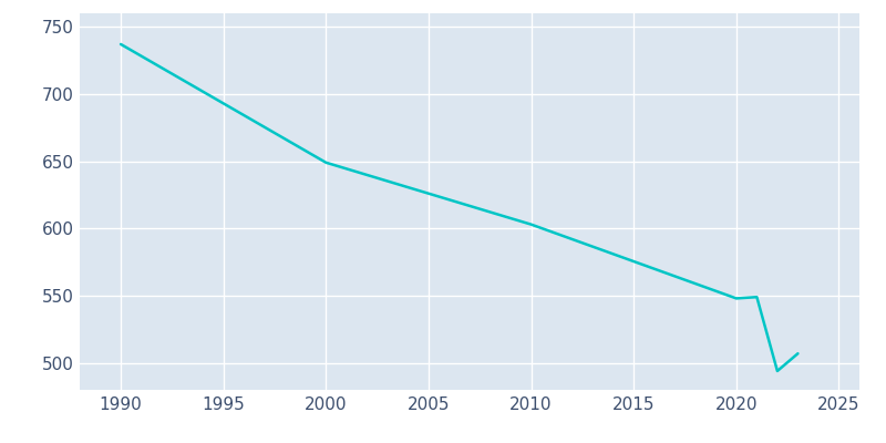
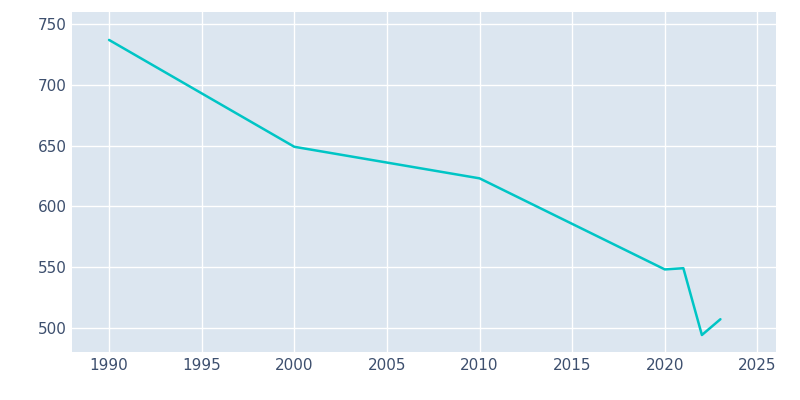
2010: 603 -> 623
